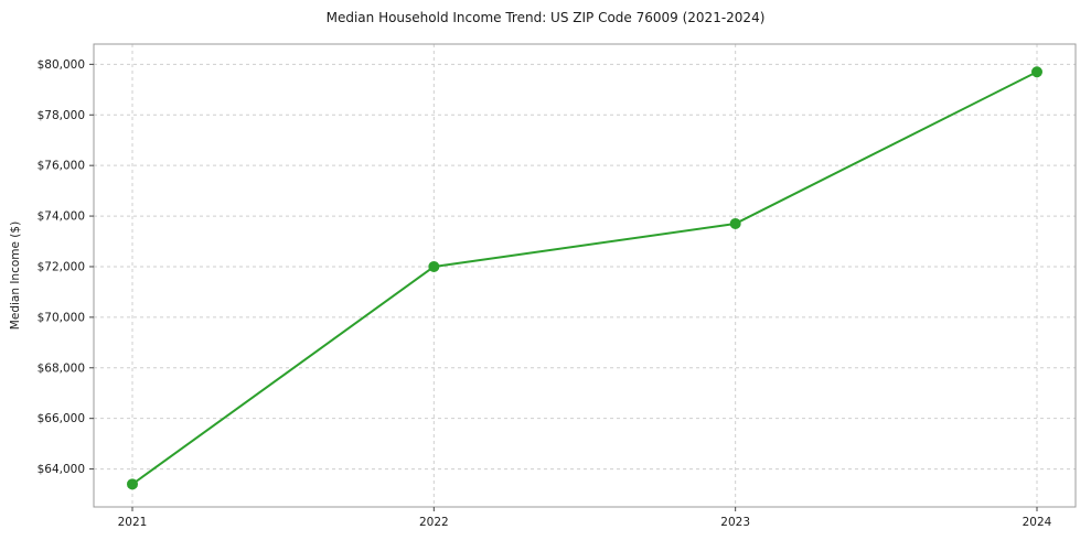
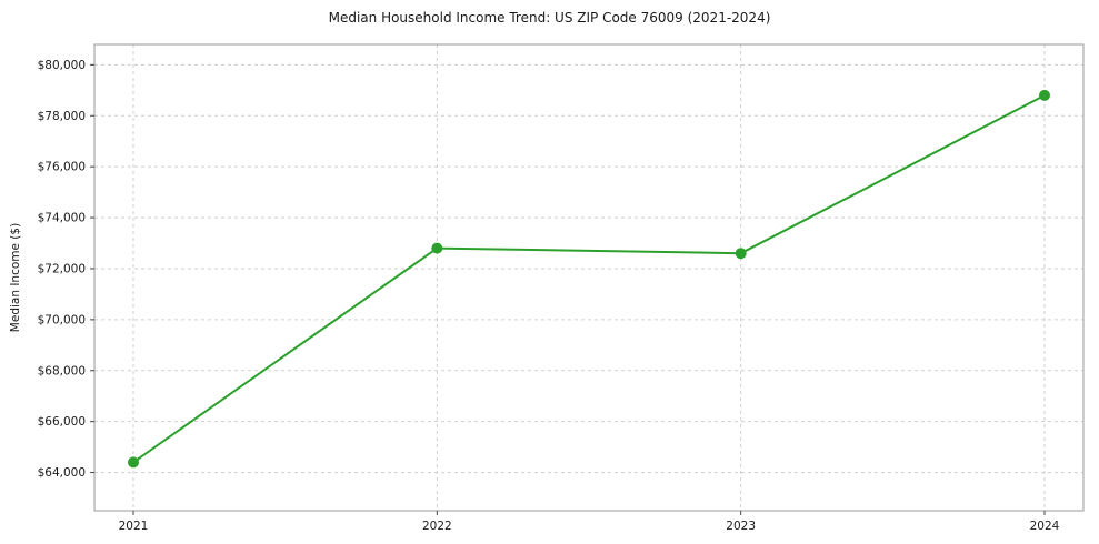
2021: $63400 -> $64400
2022: $72000 -> $72800
2023: $73700 -> $72600
2024: $79700 -> $78800
